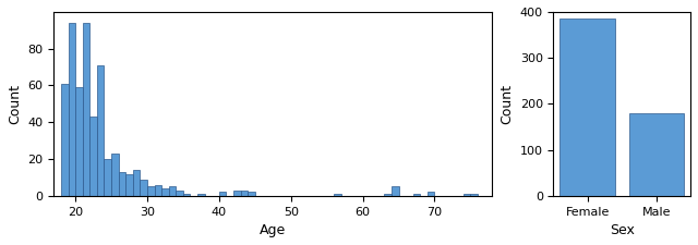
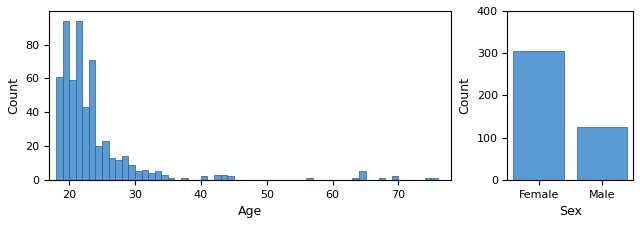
Female: 385 -> 305
Male: 180 -> 125
